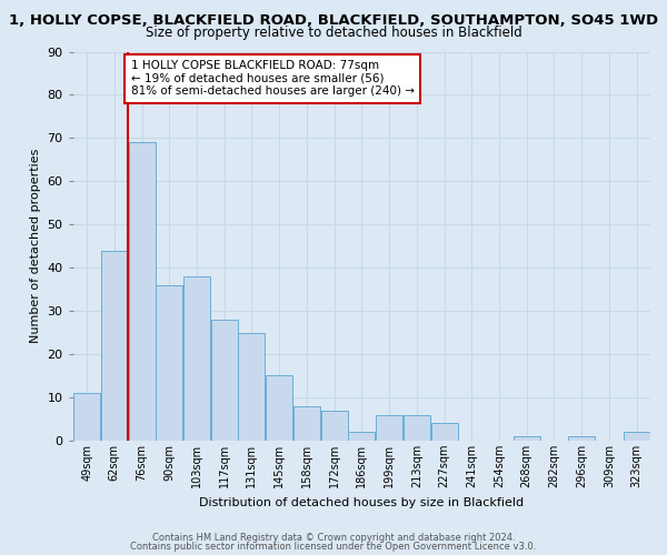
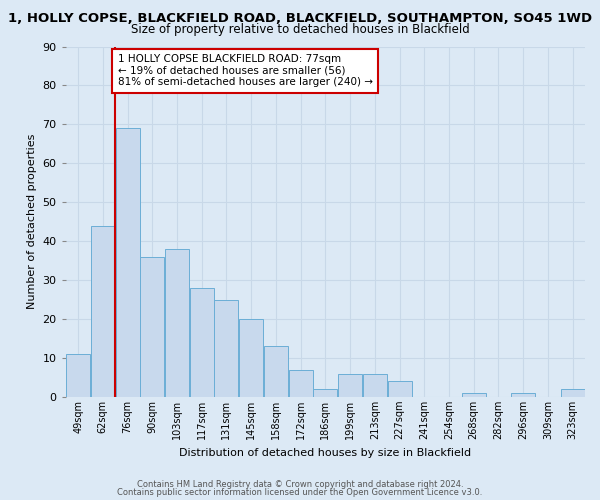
145sqm: 15 -> 20
158sqm: 8 -> 13
